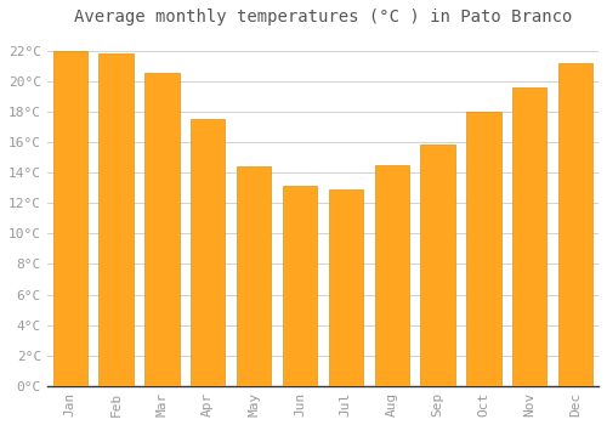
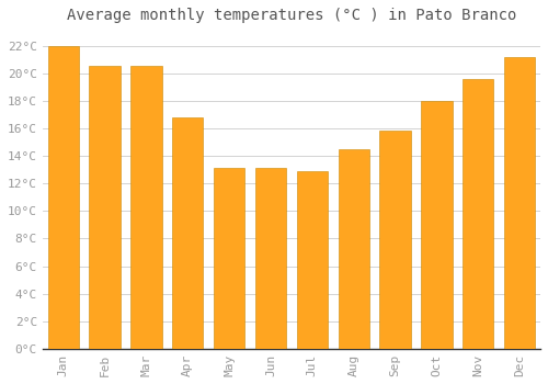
Feb: 21.8°C -> 20.5°C
Apr: 17.5°C -> 16.8°C
May: 14.4°C -> 13.1°C
